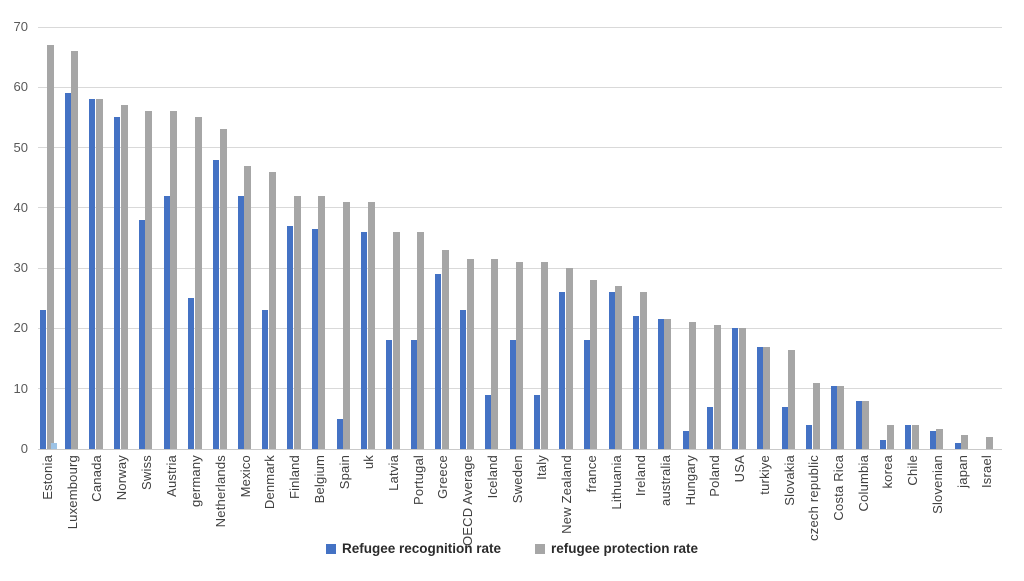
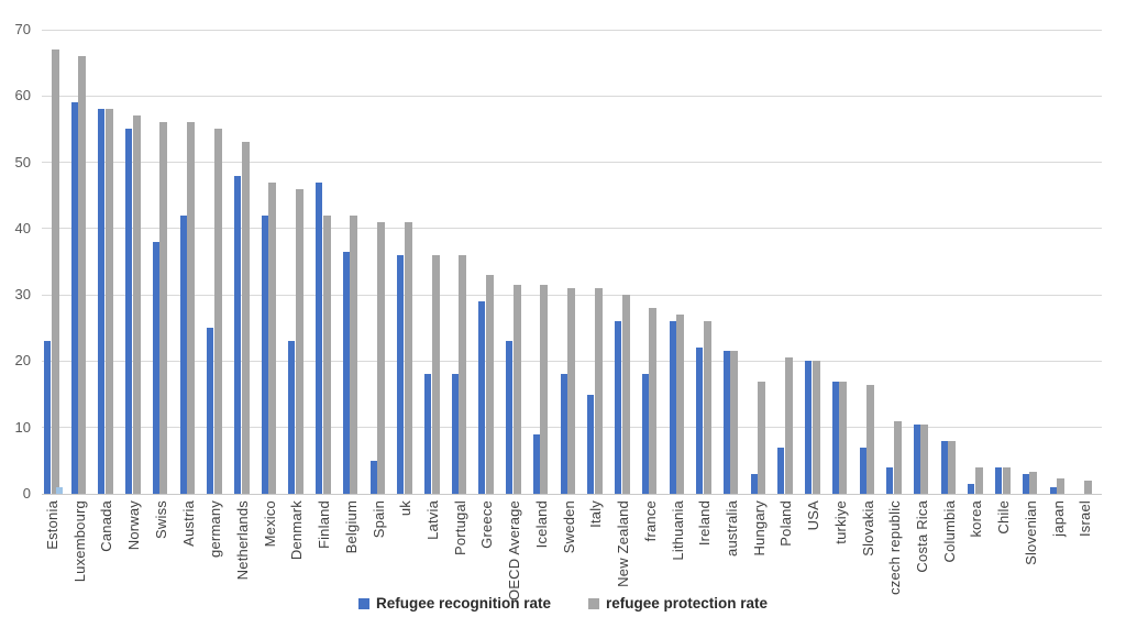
Refugee recognition rate/Finland: 37 -> 47
Refugee recognition rate/Italy: 9 -> 15
refugee protection rate/Hungary: 21 -> 17
